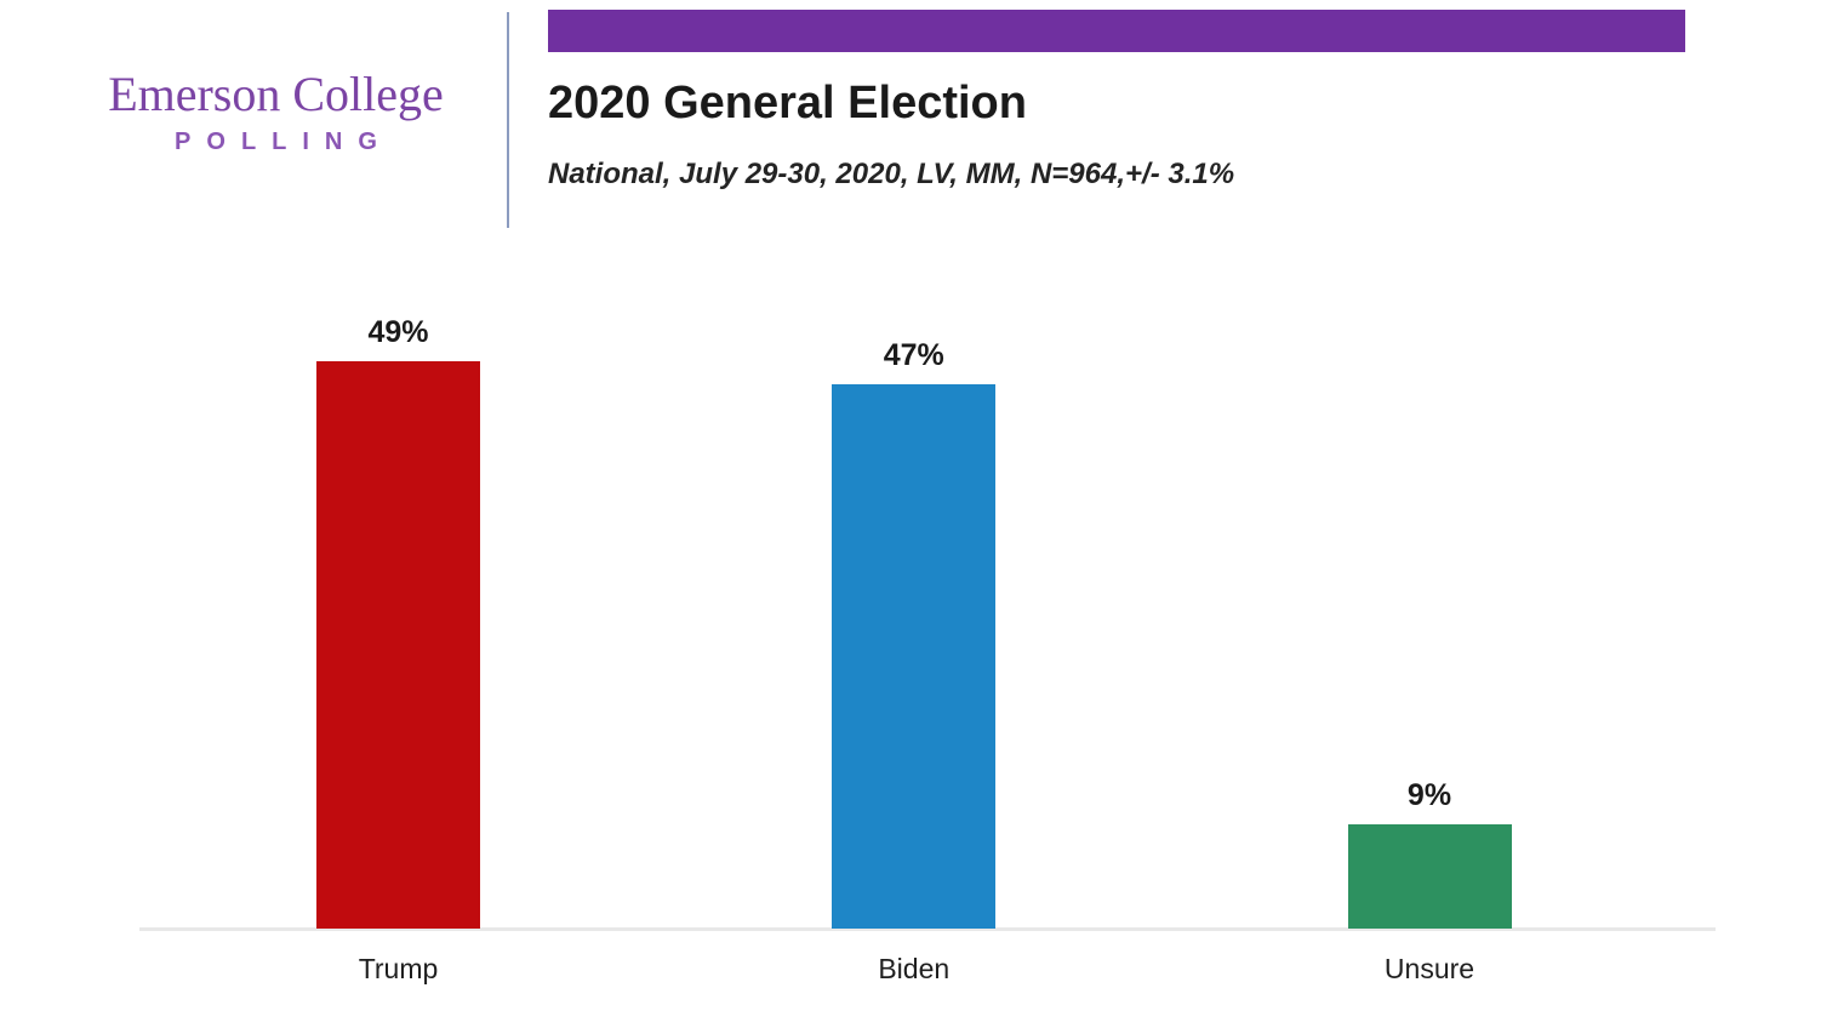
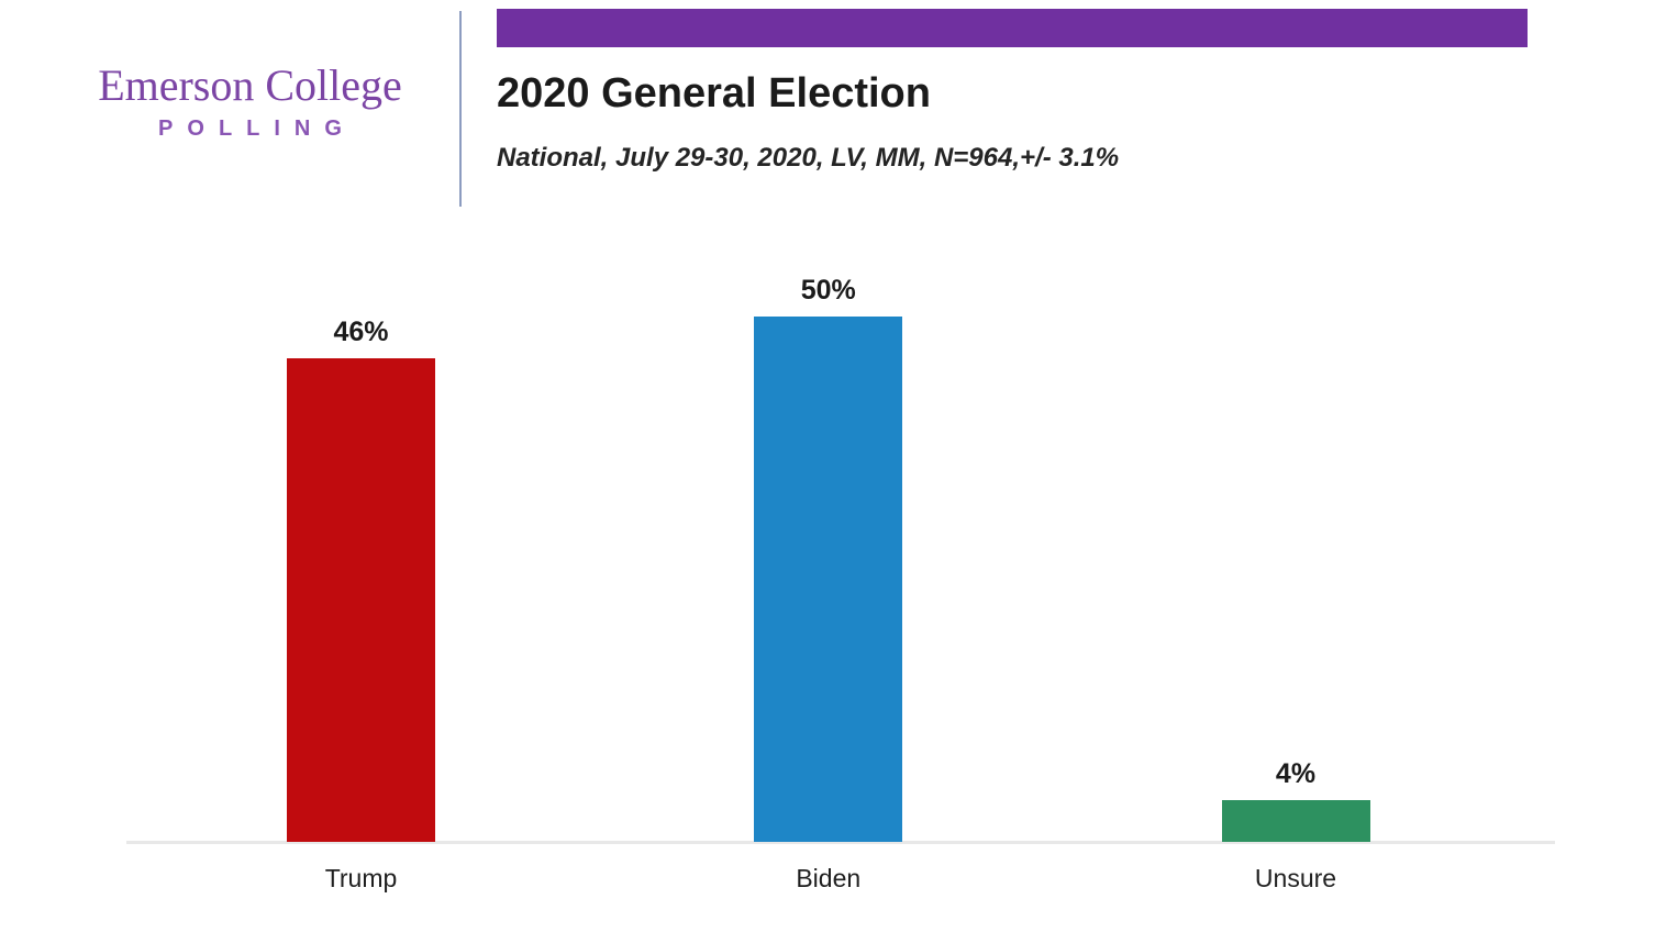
Trump: 49% -> 46%
Biden: 47% -> 50%
Unsure: 9% -> 4%
